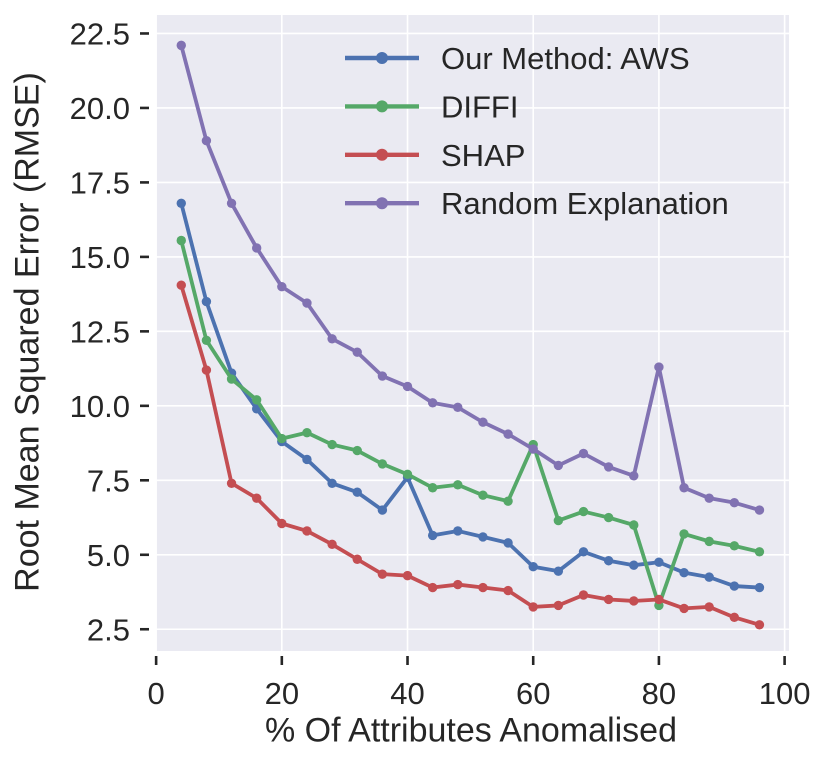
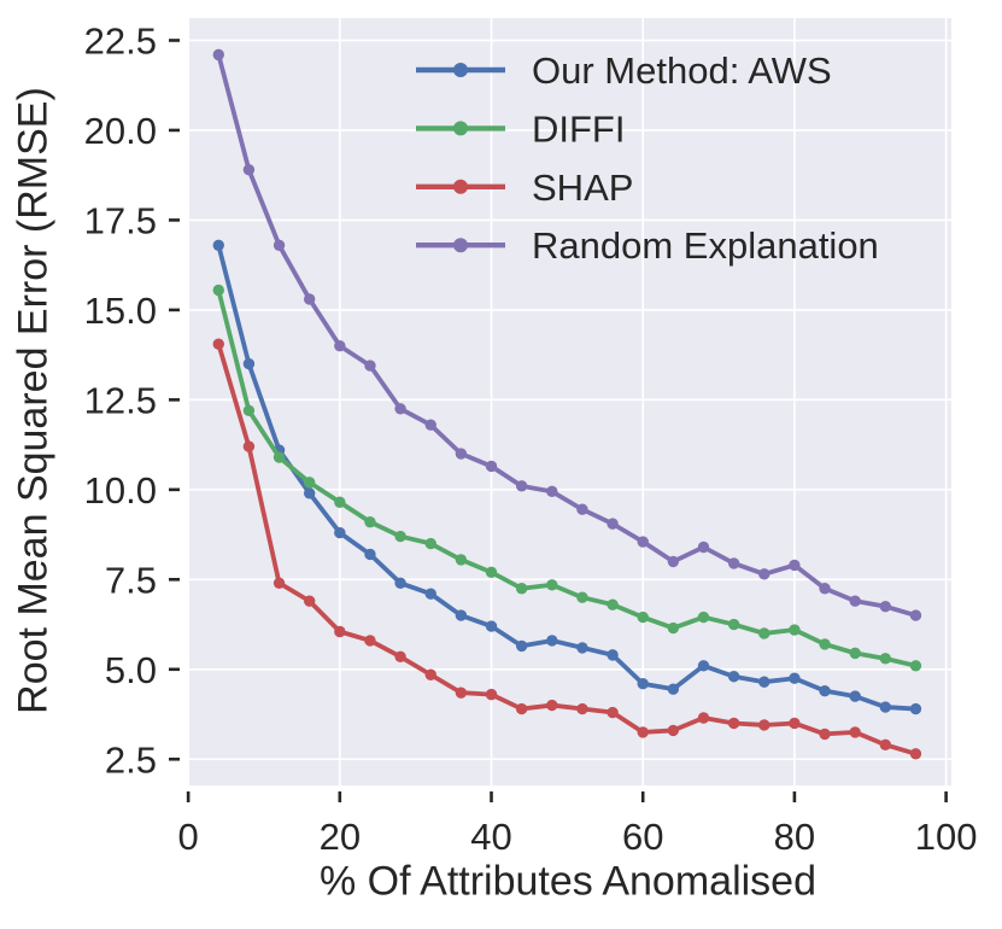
DIFFI/20: 8.9 -> 9.7
Our Method: AWS/40: 7.6 -> 6.2
DIFFI/60: 8.7 -> 6.5
DIFFI/80: 3.3 -> 6.1
Random Explanation/80: 11.3 -> 7.9
